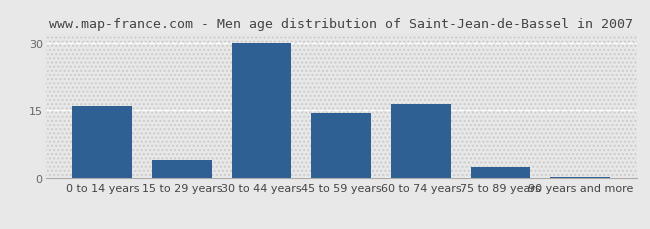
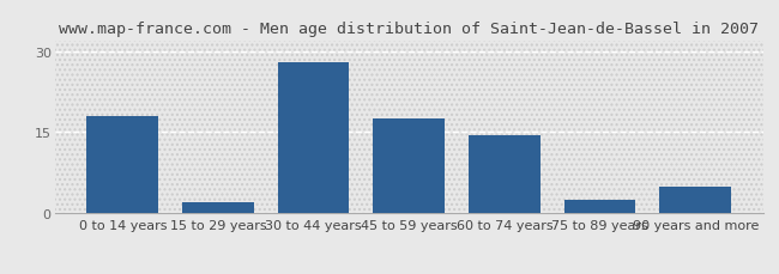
0 to 14 years: 16.0 -> 18.0
15 to 29 years: 4.0 -> 2.0
30 to 44 years: 30.0 -> 28.0
45 to 59 years: 14.5 -> 17.5
60 to 74 years: 16.5 -> 14.5
90 years and more: 0.3 -> 5.0
